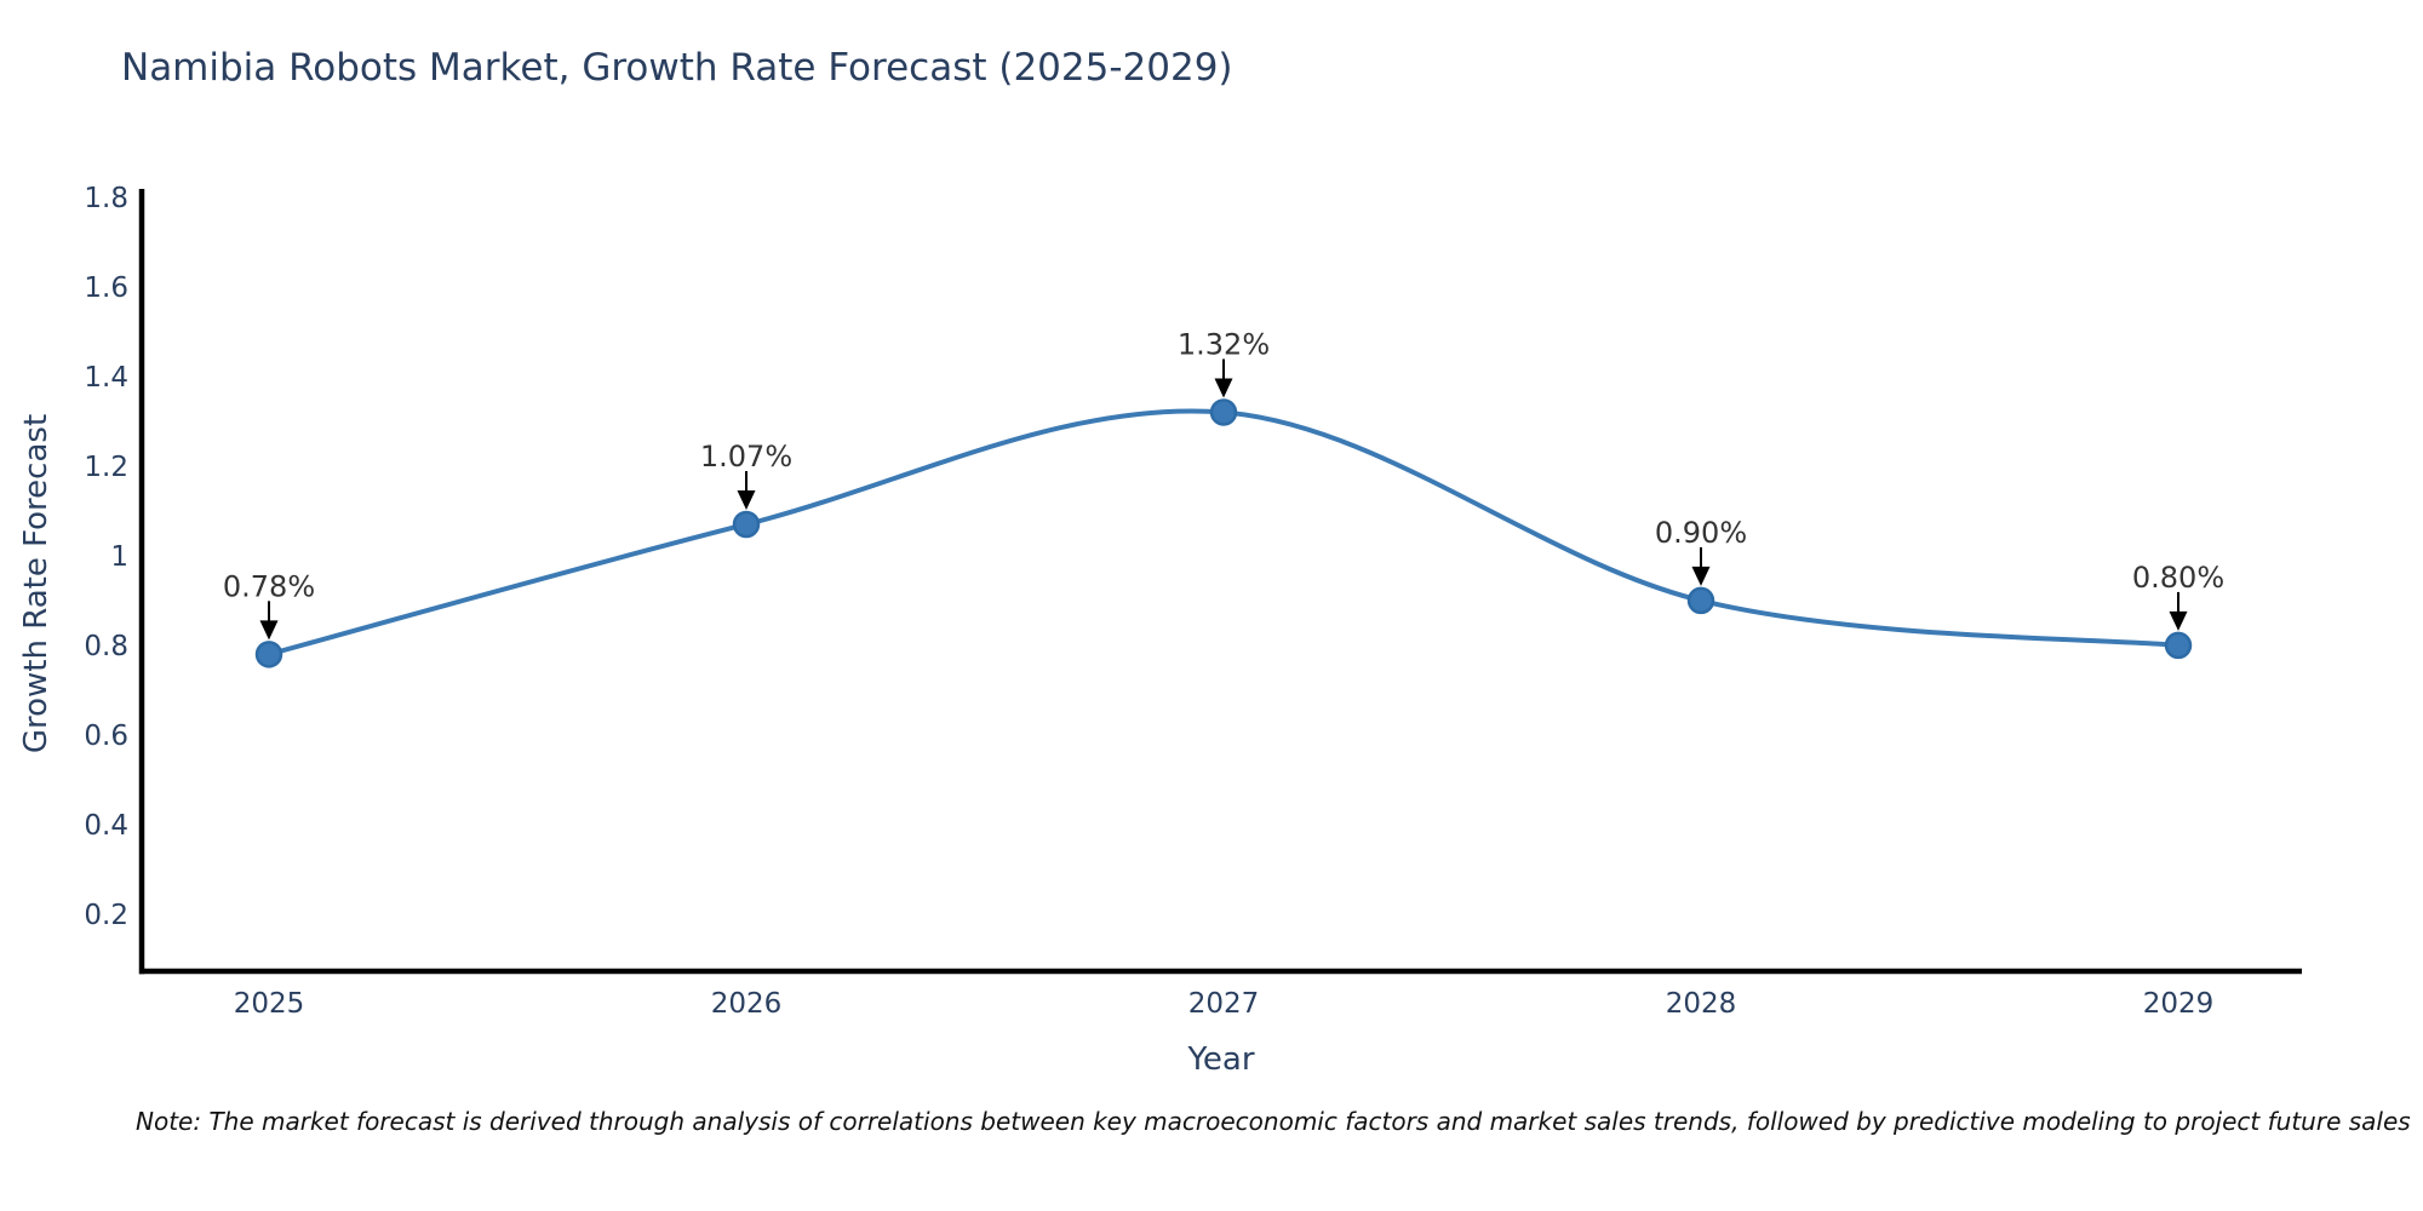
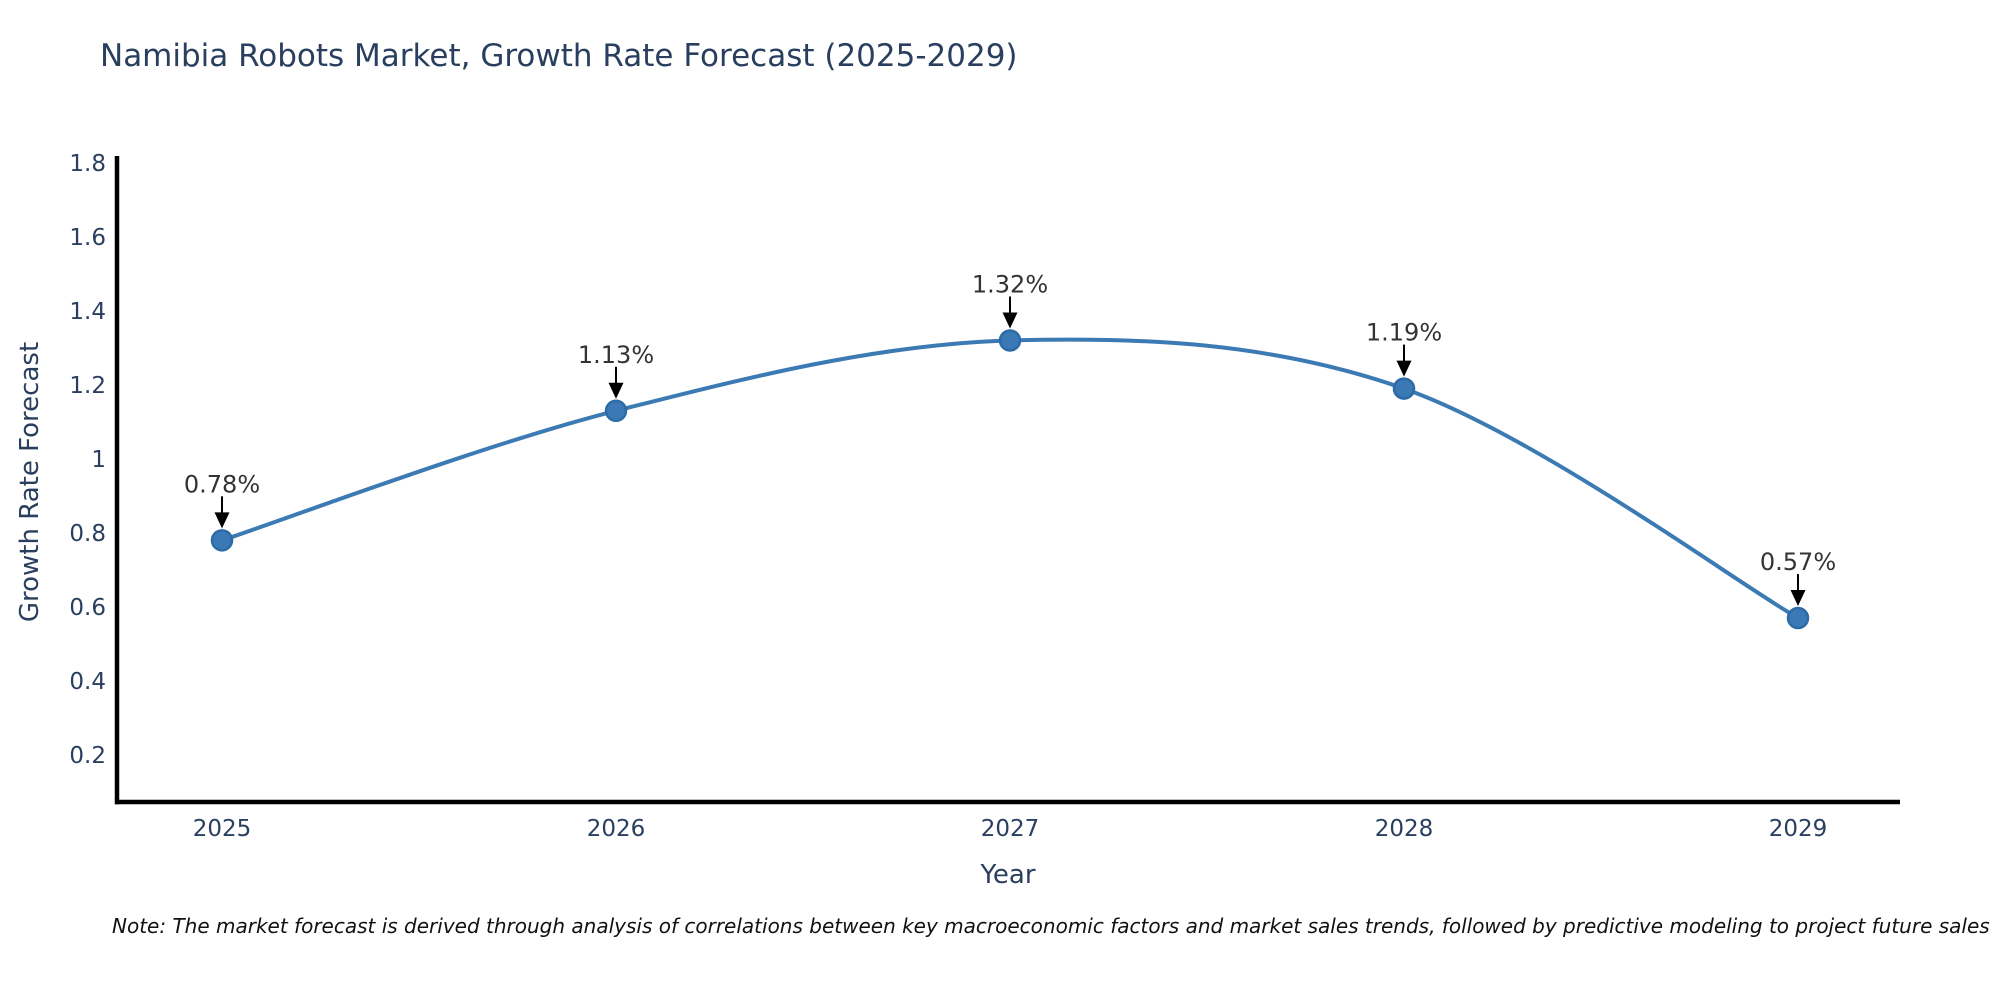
2026: 1.07% -> 1.13%
2028: 0.90% -> 1.19%
2029: 0.80% -> 0.57%
